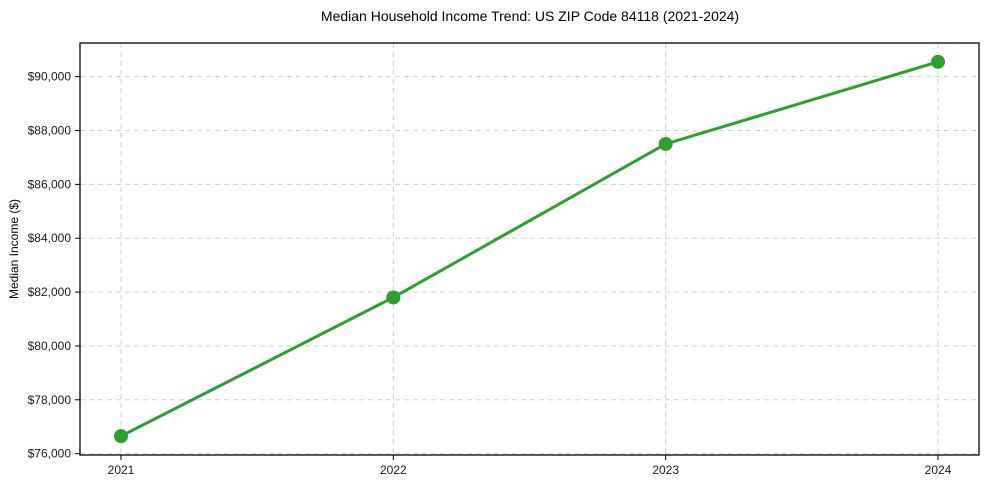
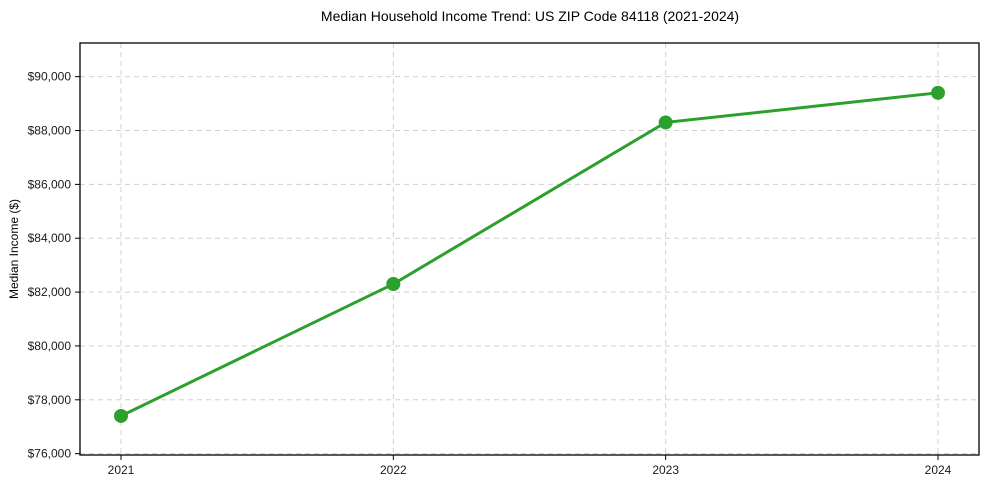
2021: $76600 -> $77400
2022: $81800 -> $82300
2023: $87500 -> $88300
2024: $90600 -> $89400
